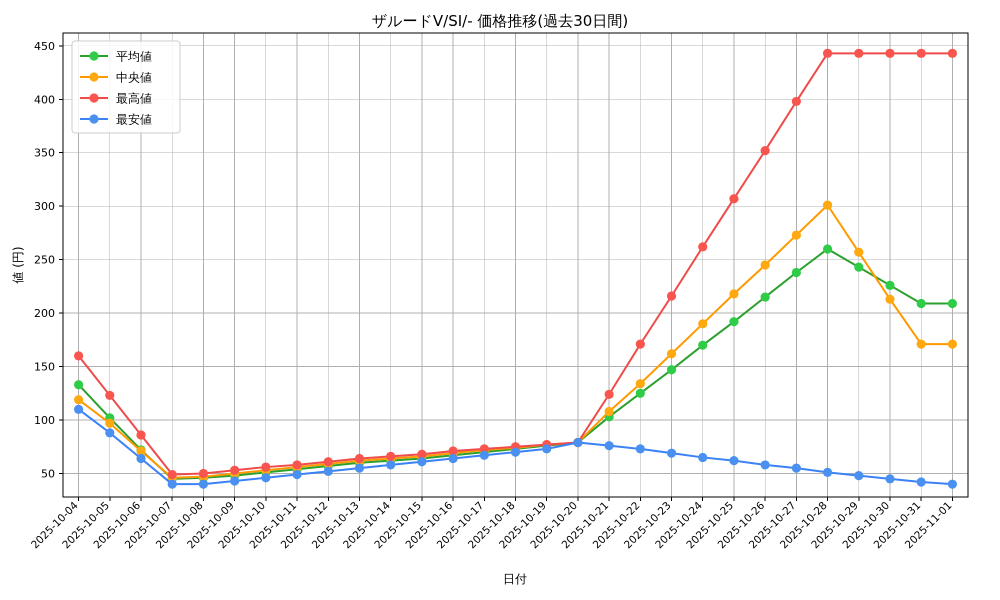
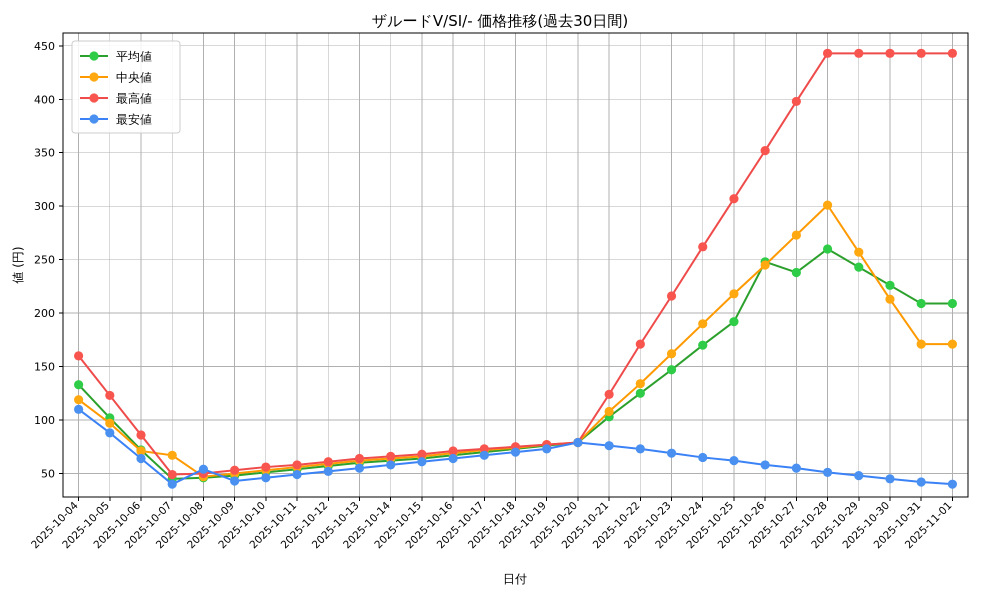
中央値/2025-10-07: 46 -> 67
最安値/2025-10-08: 40 -> 54
平均値/2025-10-26: 215 -> 248
